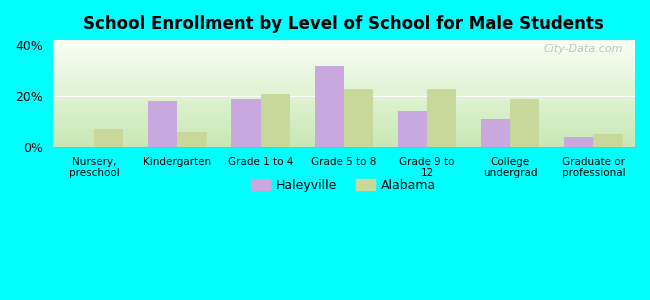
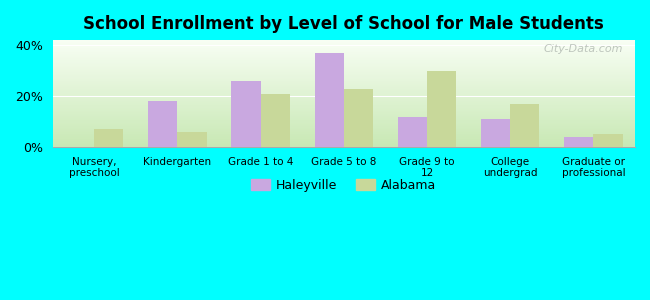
Haleyville/Grade 1 to 4: 19% -> 26%
Haleyville/Grade 5 to 8: 32% -> 37%
Haleyville/Grade 9 to 12: 14% -> 12%
Alabama/Grade 9 to 12: 23% -> 30%
Alabama/College undergrad: 19% -> 17%
